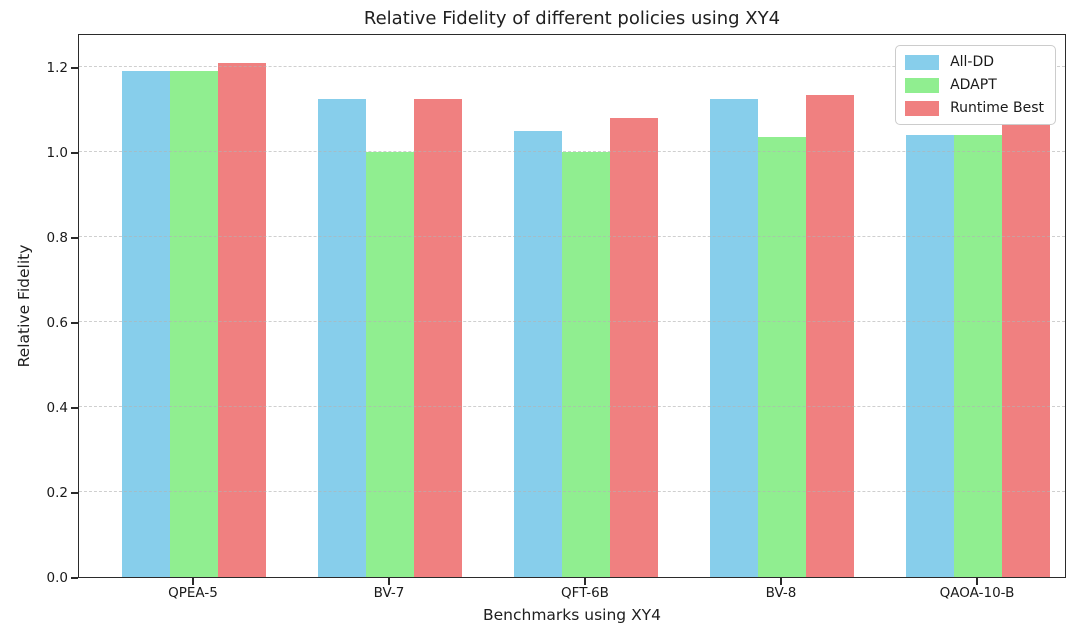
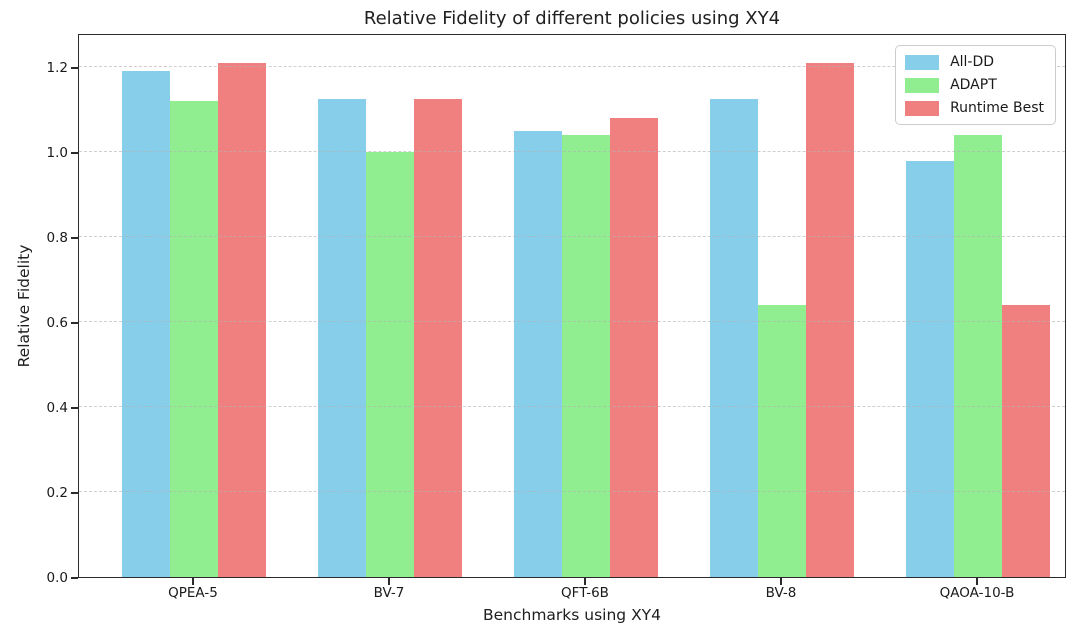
ADAPT/QPEA-5: 1.19 -> 1.12
ADAPT/QFT-6B: 1.00 -> 1.04
ADAPT/BV-8: 1.03 -> 0.64
Runtime Best/BV-8: 1.14 -> 1.21
All-DD/QAOA-10-B: 1.04 -> 0.98
Runtime Best/QAOA-10-B: 1.06 -> 0.64
